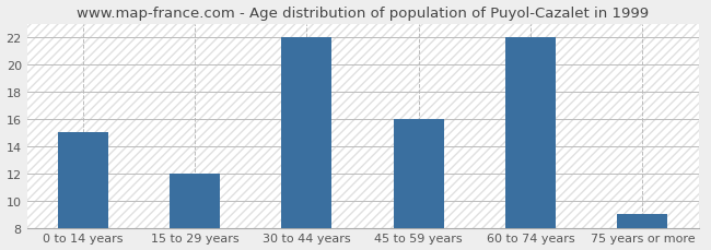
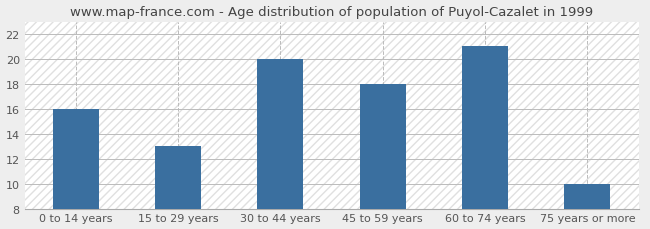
0 to 14 years: 15 -> 16
15 to 29 years: 12 -> 13
30 to 44 years: 22 -> 20
45 to 59 years: 16 -> 18
60 to 74 years: 22 -> 21
75 years or more: 9 -> 10
